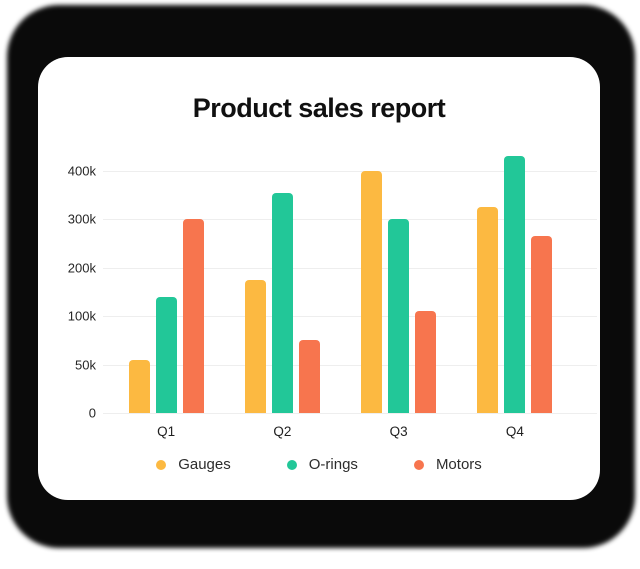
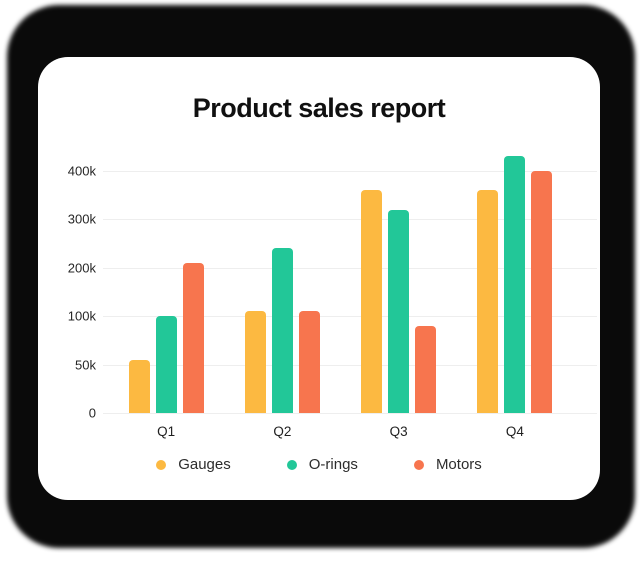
O-rings/Q1: 140k -> 100k
Motors/Q1: 300k -> 210k
Gauges/Q2: 180k -> 110k
O-rings/Q2: 360k -> 240k
Motors/Q2: 80k -> 110k
Gauges/Q3: 400k -> 360k
O-rings/Q3: 300k -> 320k
Motors/Q3: 110k -> 90k
Gauges/Q4: 320k -> 360k
Motors/Q4: 260k -> 400k
